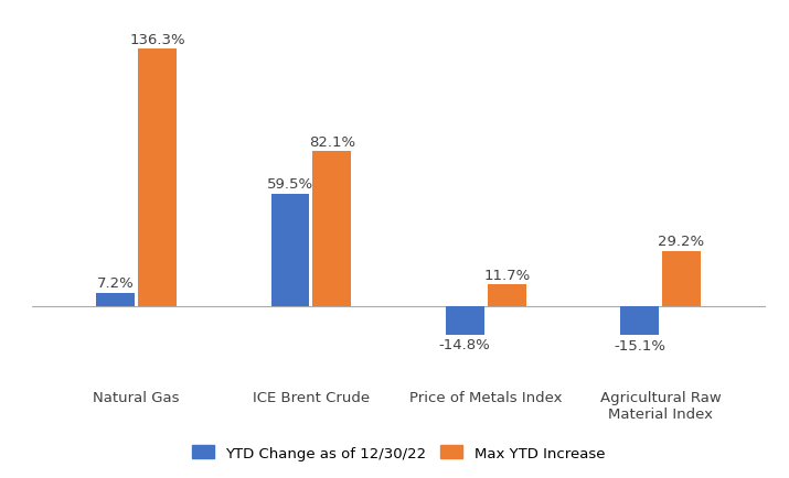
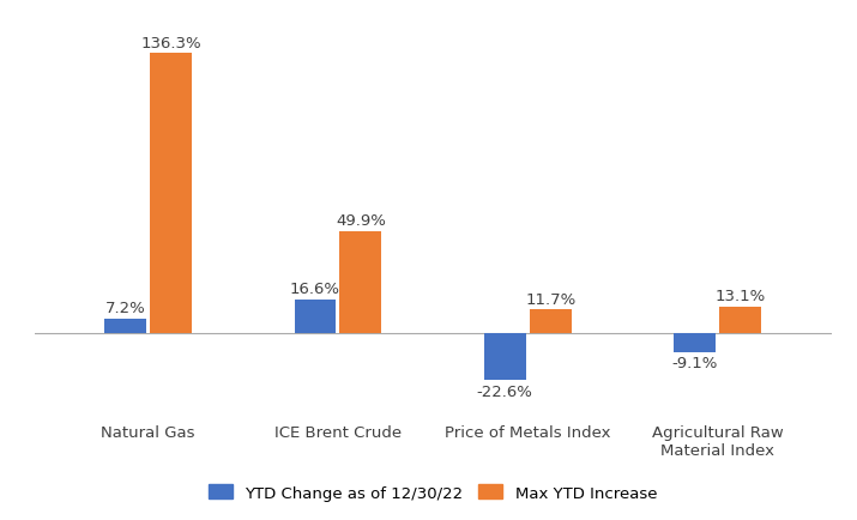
YTD Change as of 12/30/22/ICE Brent Crude: 59.5% -> 16.6%
Max YTD Increase/ICE Brent Crude: 82.1% -> 49.9%
YTD Change as of 12/30/22/Price of Metals Index: -14.8% -> -22.6%
YTD Change as of 12/30/22/Agricultural Raw Material Index: -15.1% -> -9.1%
Max YTD Increase/Agricultural Raw Material Index: 29.2% -> 13.1%
